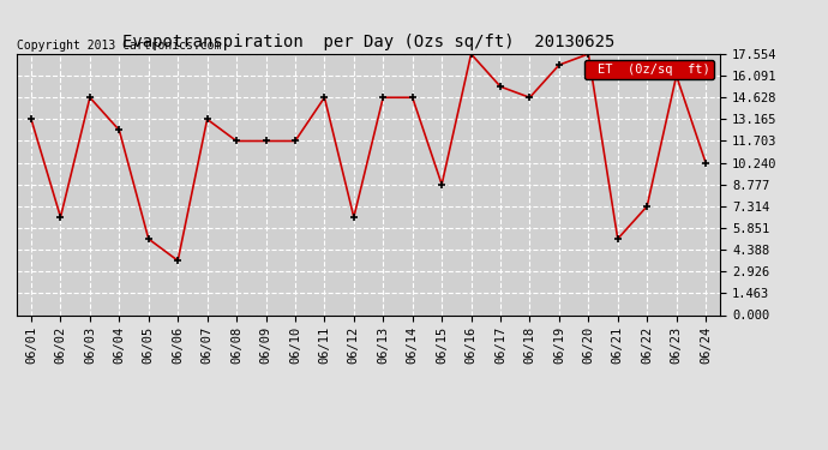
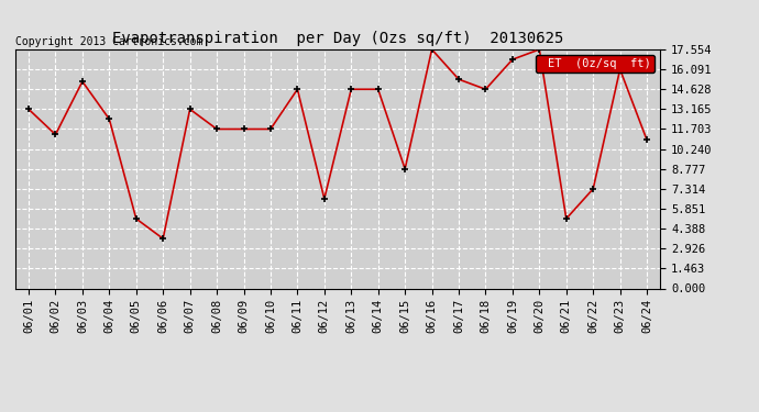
06/02: 6.6 -> 11.3
06/03: 14.6 -> 15.2
06/24: 10.2 -> 10.9
